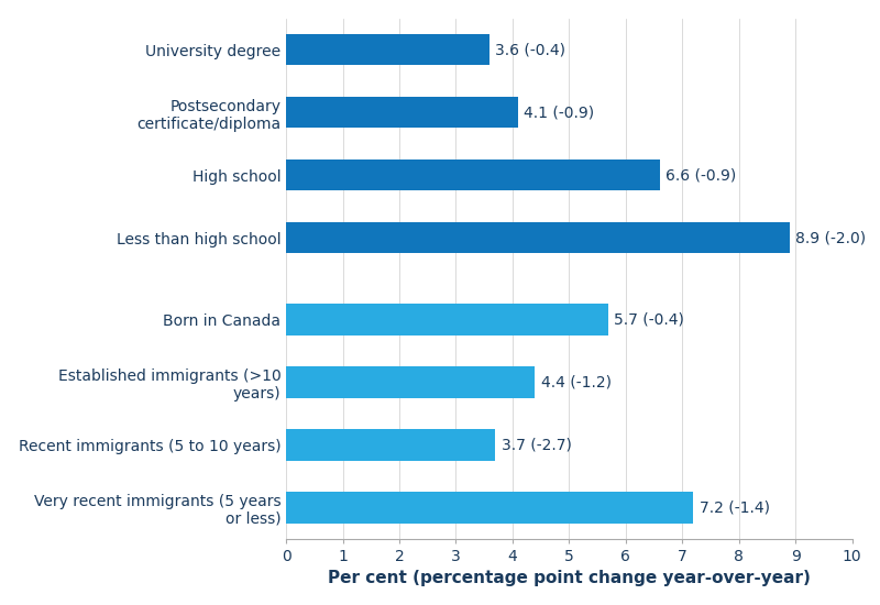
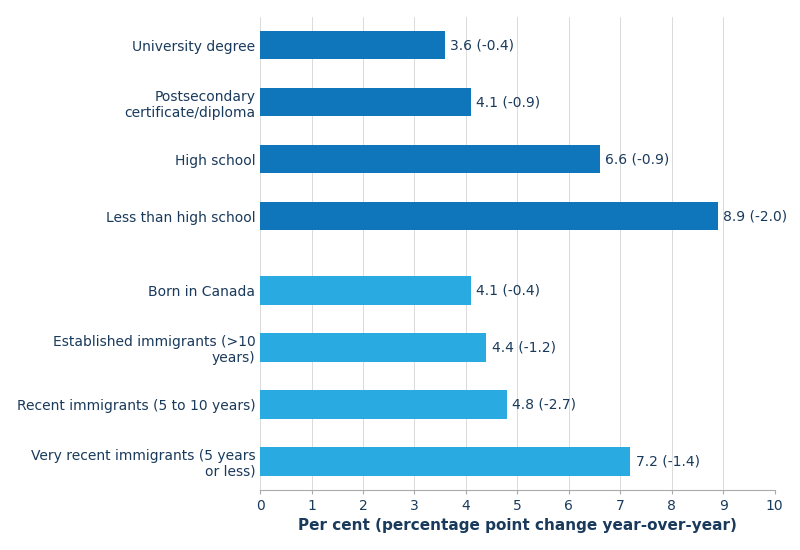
Born in Canada: 5.7 -> 4.1
Recent immigrants (5 to 10 years): 3.7 -> 4.8
